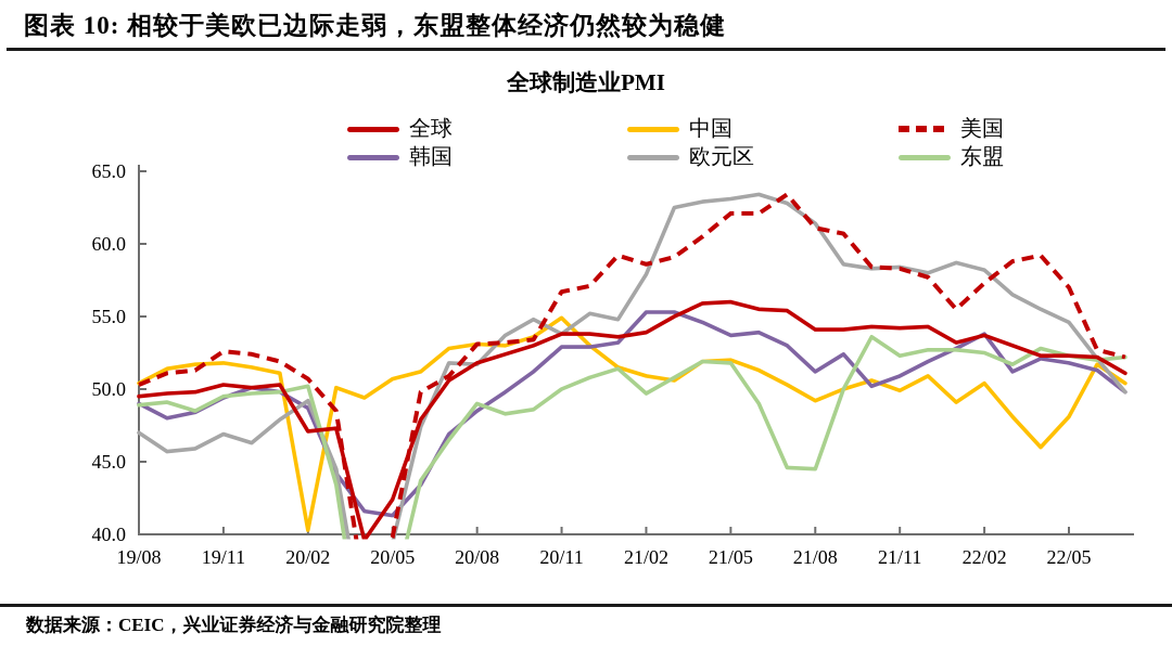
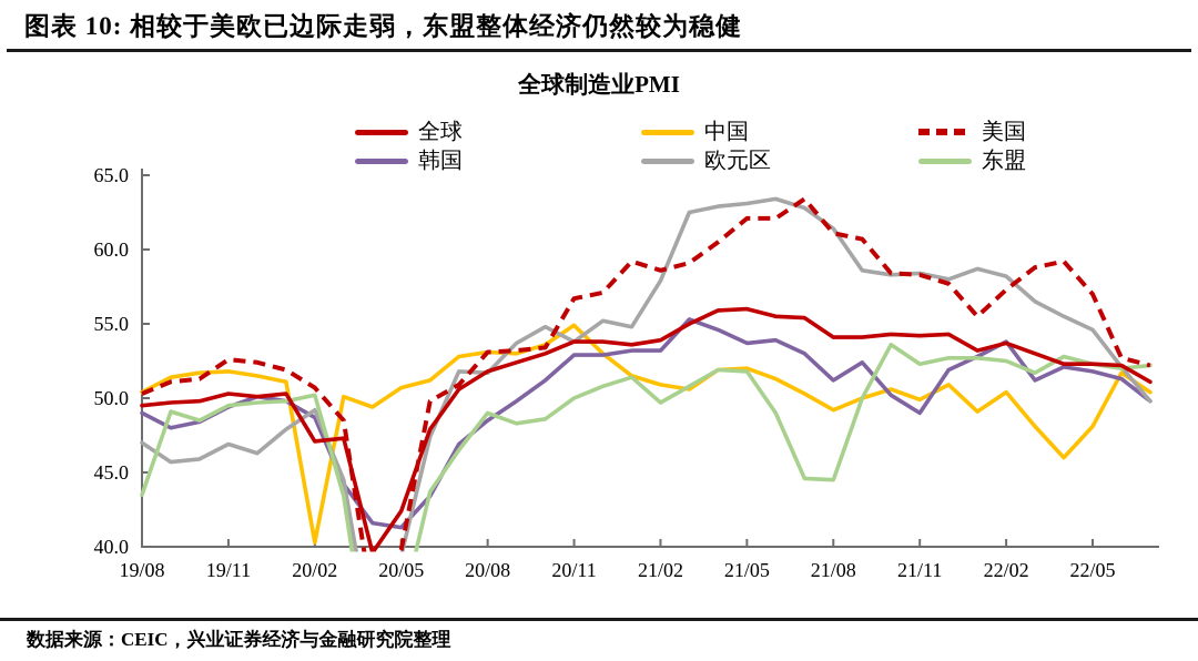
东盟/19/08: 48.9 -> 43.5
韩国/21/02: 55.3 -> 53.2
韩国/21/11: 50.9 -> 49.0
